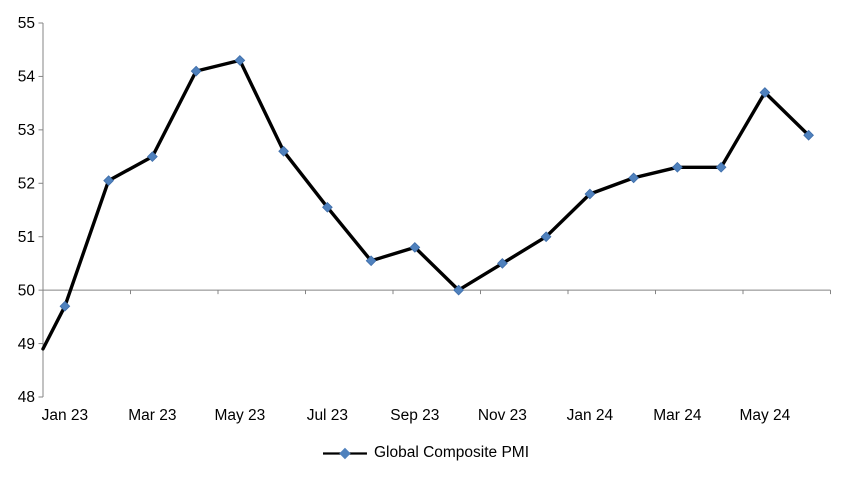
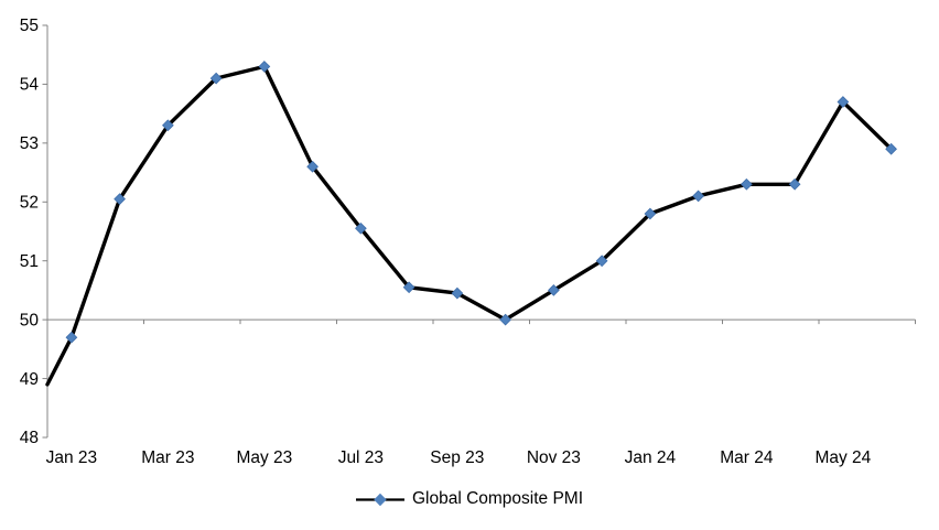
Mar 23: 52.5 -> 53.3
Sep 23: 50.8 -> 50.5
